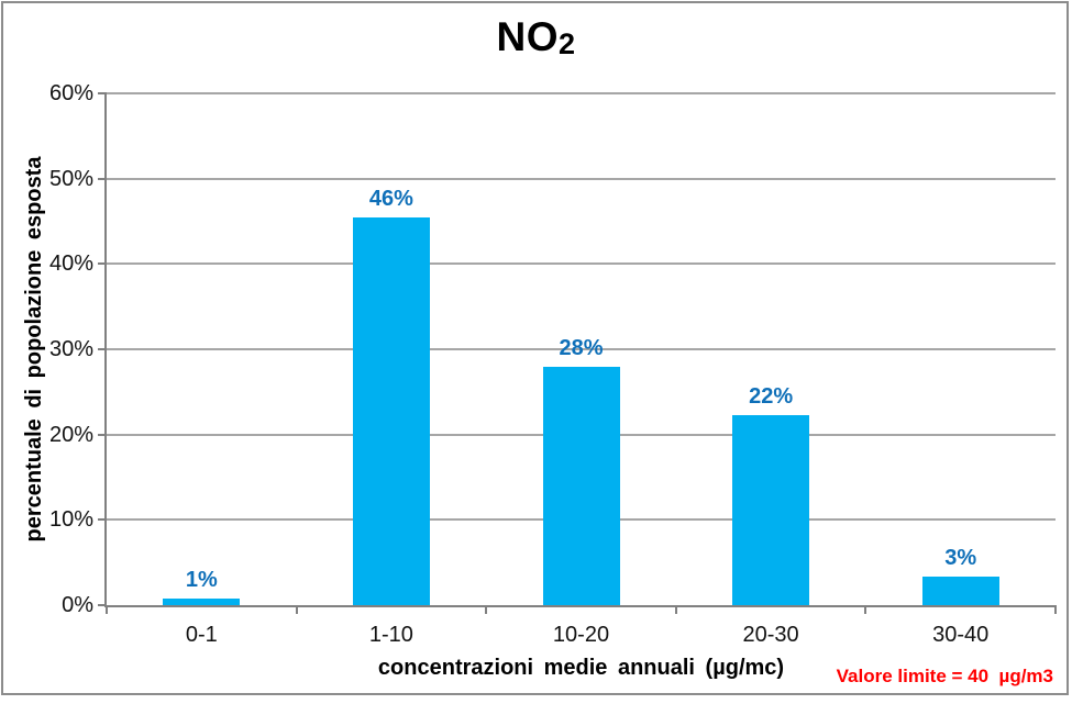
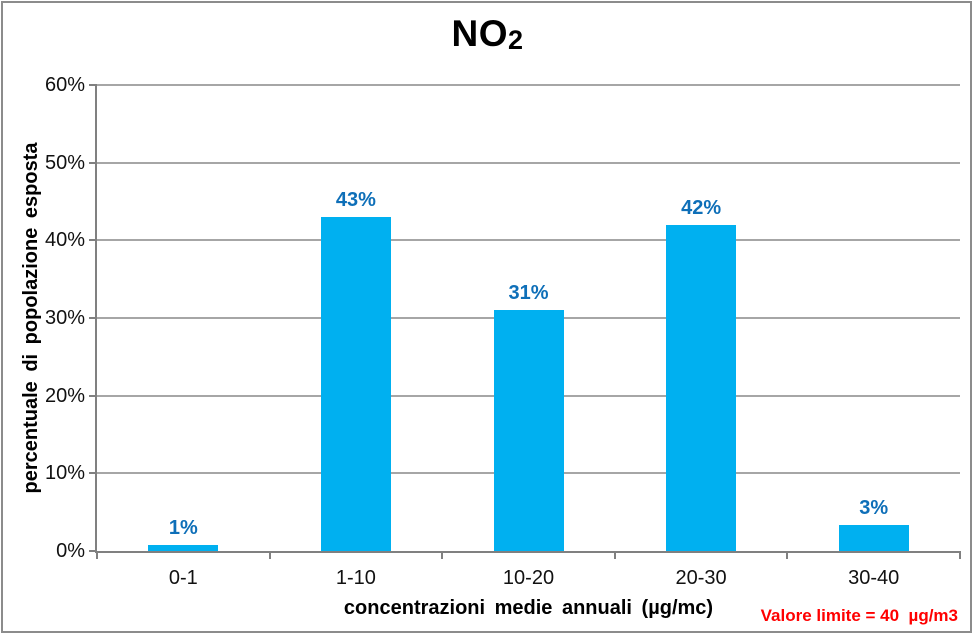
1-10: 46% -> 43%
10-20: 28% -> 31%
20-30: 22% -> 42%
